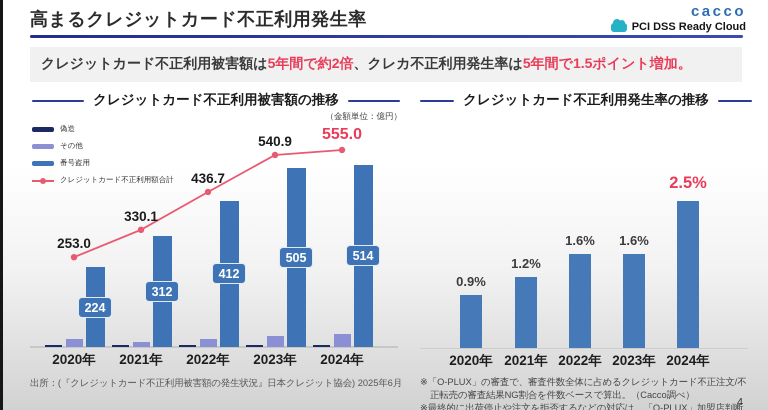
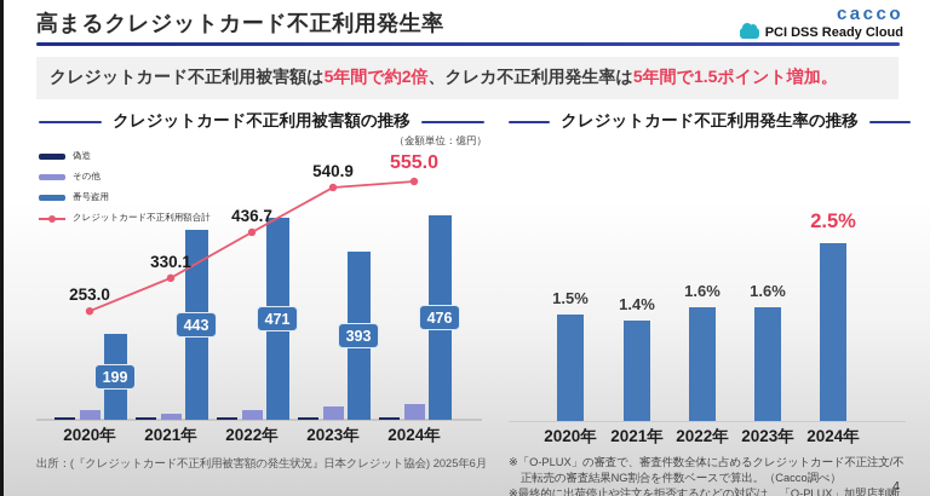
クレジットカード不正利用被害額の推移/番号盗用/2020年: 224 -> 199
クレジットカード不正利用被害額の推移/番号盗用/2021年: 312 -> 443
クレジットカード不正利用被害額の推移/番号盗用/2022年: 412 -> 471
クレジットカード不正利用被害額の推移/番号盗用/2023年: 505 -> 393
クレジットカード不正利用被害額の推移/番号盗用/2024年: 514 -> 476
クレジットカード不正利用発生率の推移/2020年: 0.9% -> 1.5%
クレジットカード不正利用発生率の推移/2021年: 1.2% -> 1.4%
